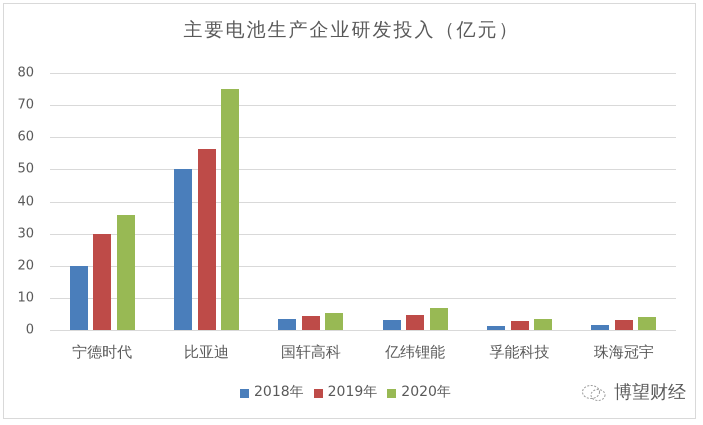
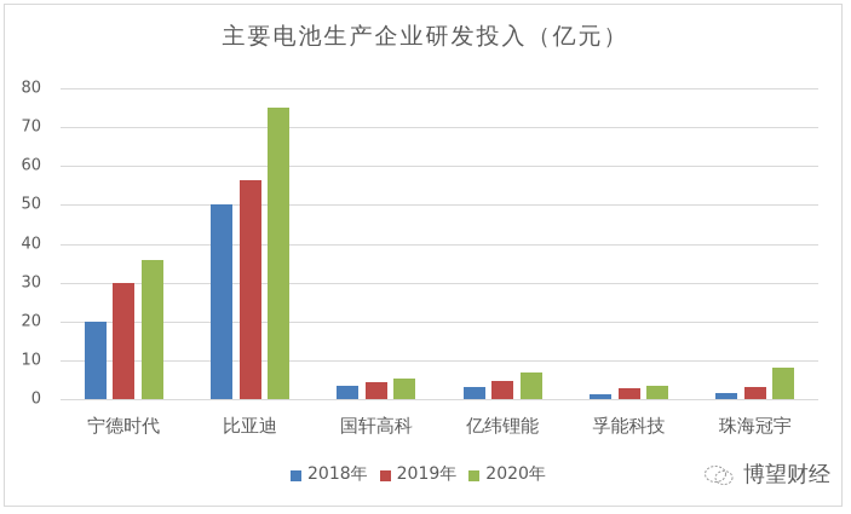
2020年/珠海冠宇: 4 -> 8
